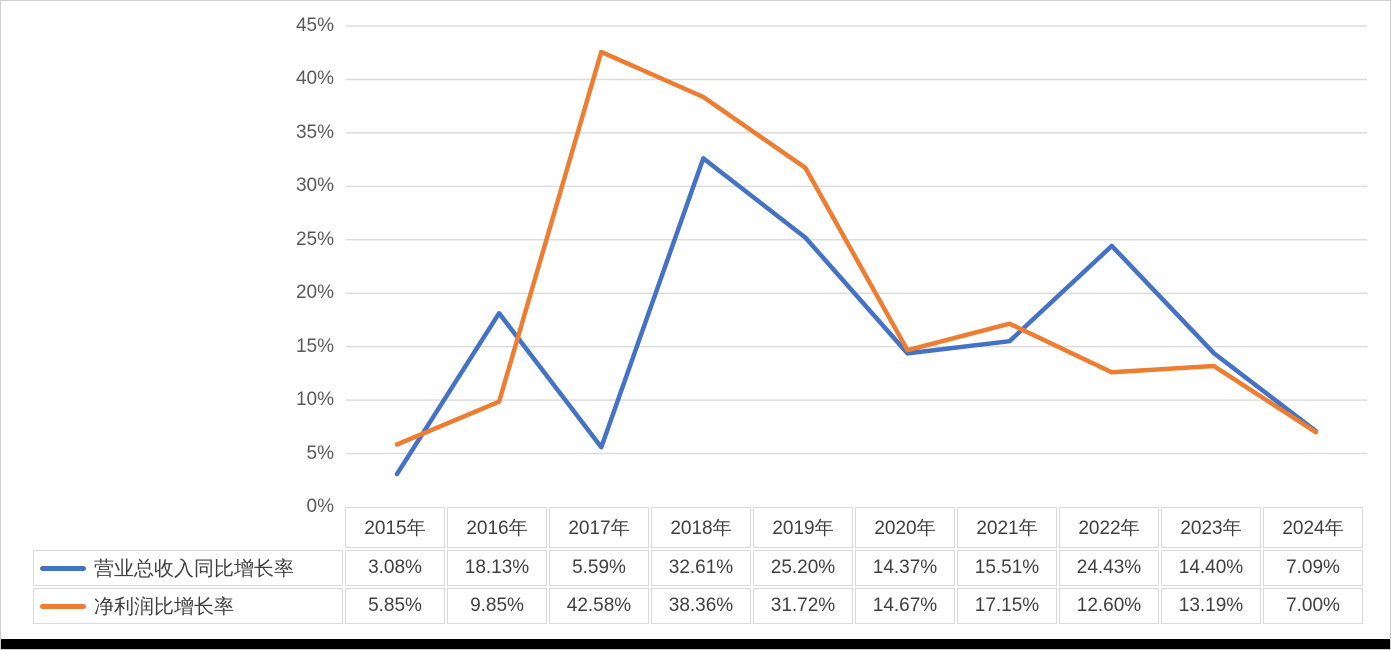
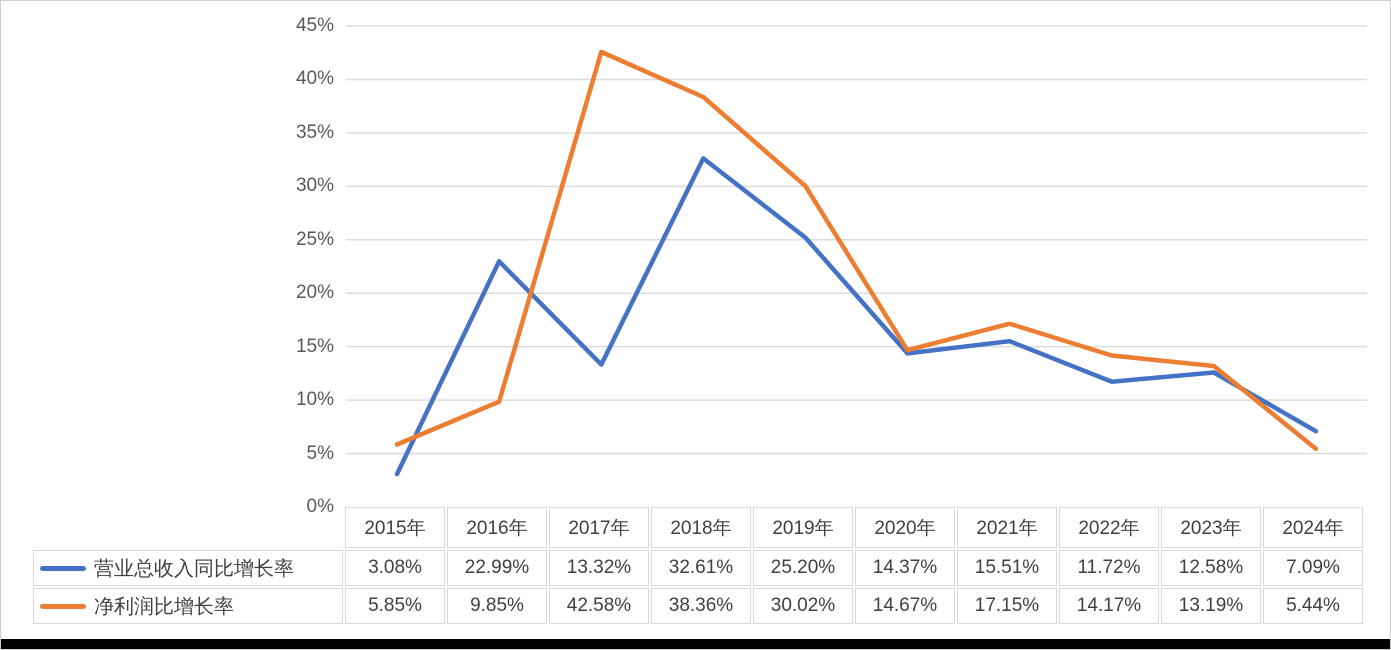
营业总收入同比增长率/2016年: 18.13% -> 22.99%
营业总收入同比增长率/2017年: 5.59% -> 13.32%
净利润比增长率/2019年: 31.72% -> 30.02%
营业总收入同比增长率/2022年: 24.43% -> 11.72%
净利润比增长率/2022年: 12.60% -> 14.17%
营业总收入同比增长率/2023年: 14.40% -> 12.58%
净利润比增长率/2024年: 7.00% -> 5.44%
